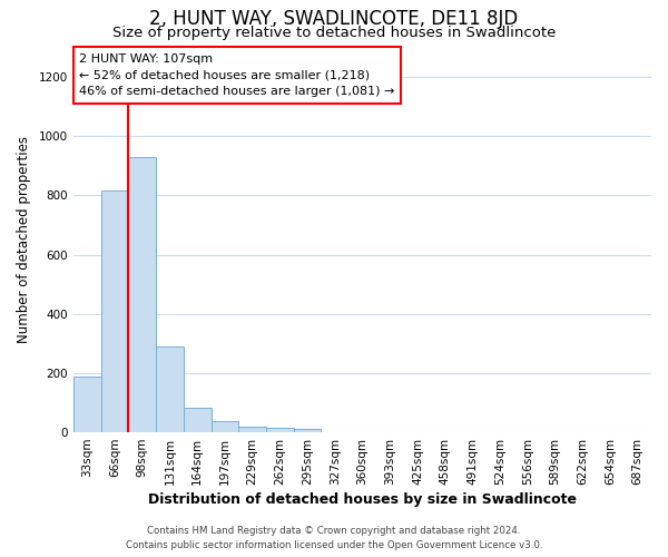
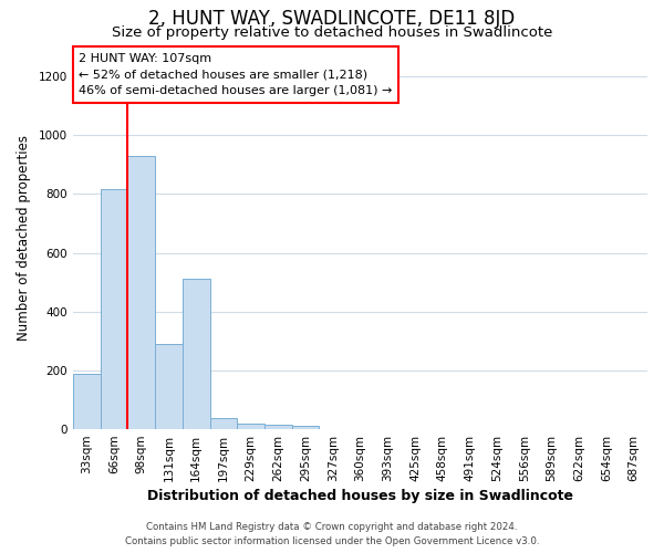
164sqm: 82 -> 510
